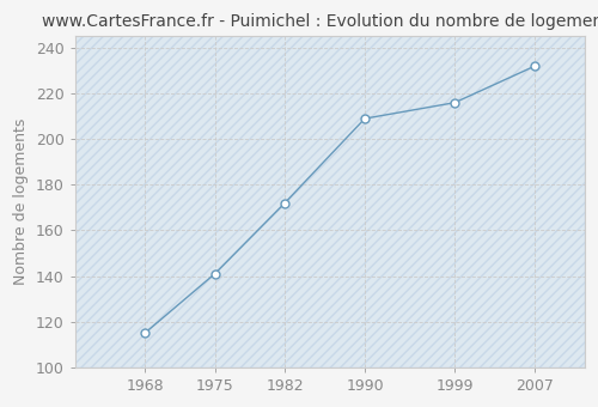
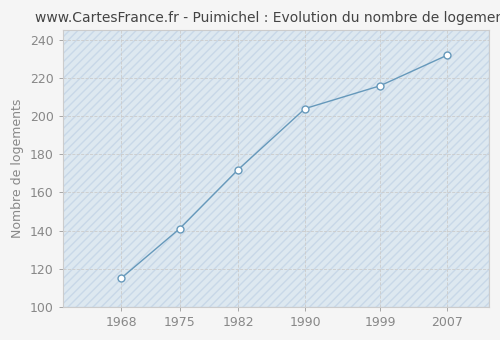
1990: 209 -> 204
